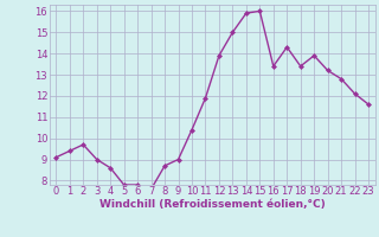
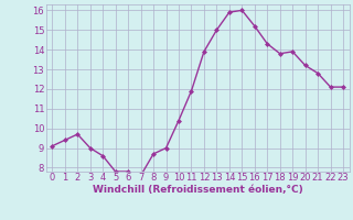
16: 13.4 -> 15.2
18: 13.4 -> 13.8
23: 11.6 -> 12.1
